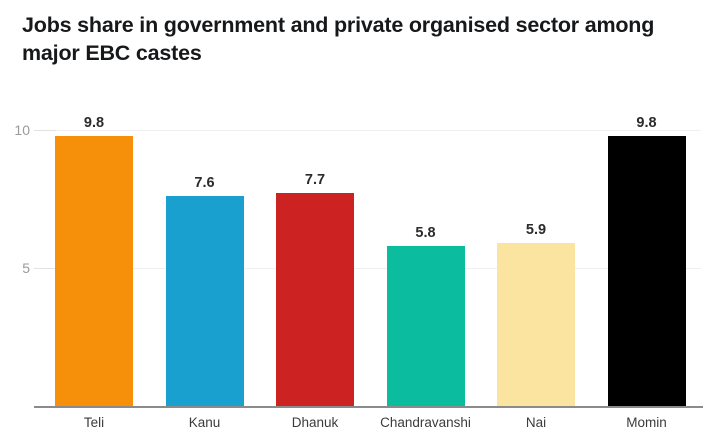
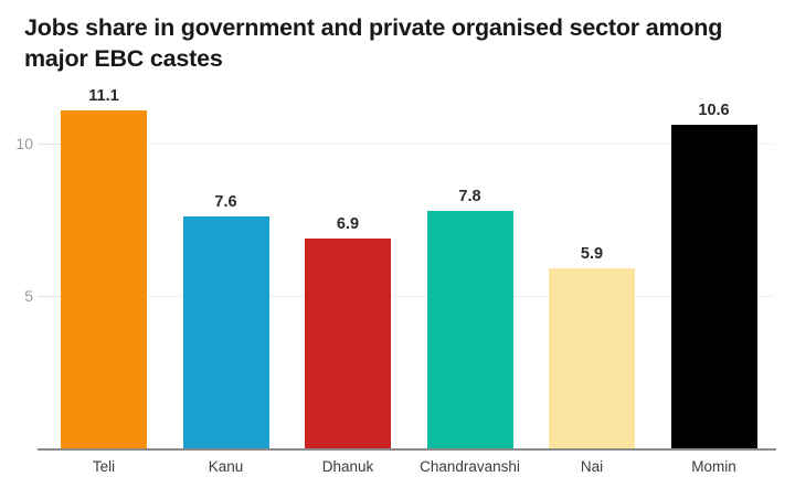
Teli: 9.8 -> 11.1
Dhanuk: 7.7 -> 6.9
Chandravanshi: 5.8 -> 7.8
Momin: 9.8 -> 10.6
